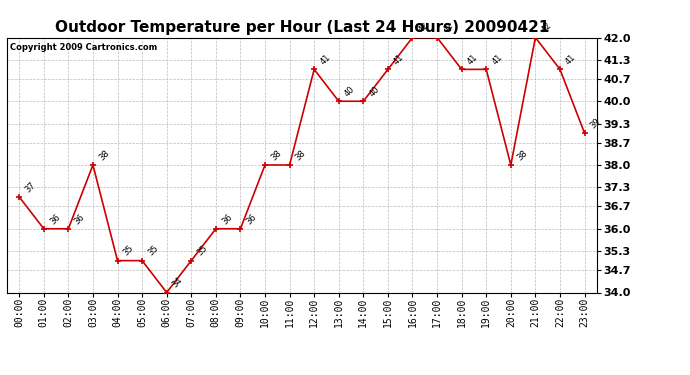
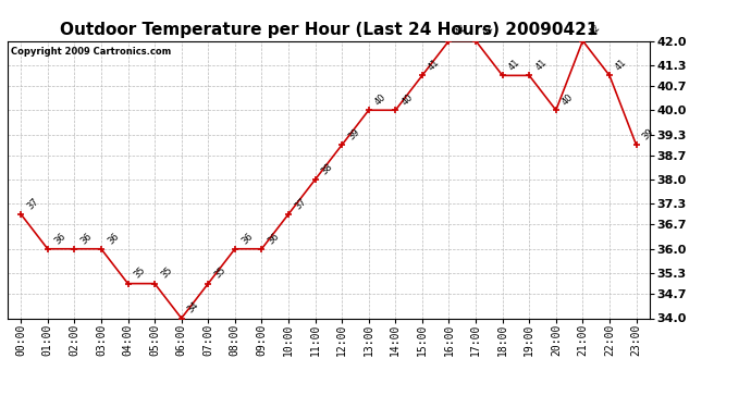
03:00: 38 -> 36
10:00: 38 -> 37
12:00: 41 -> 39
20:00: 38 -> 40
